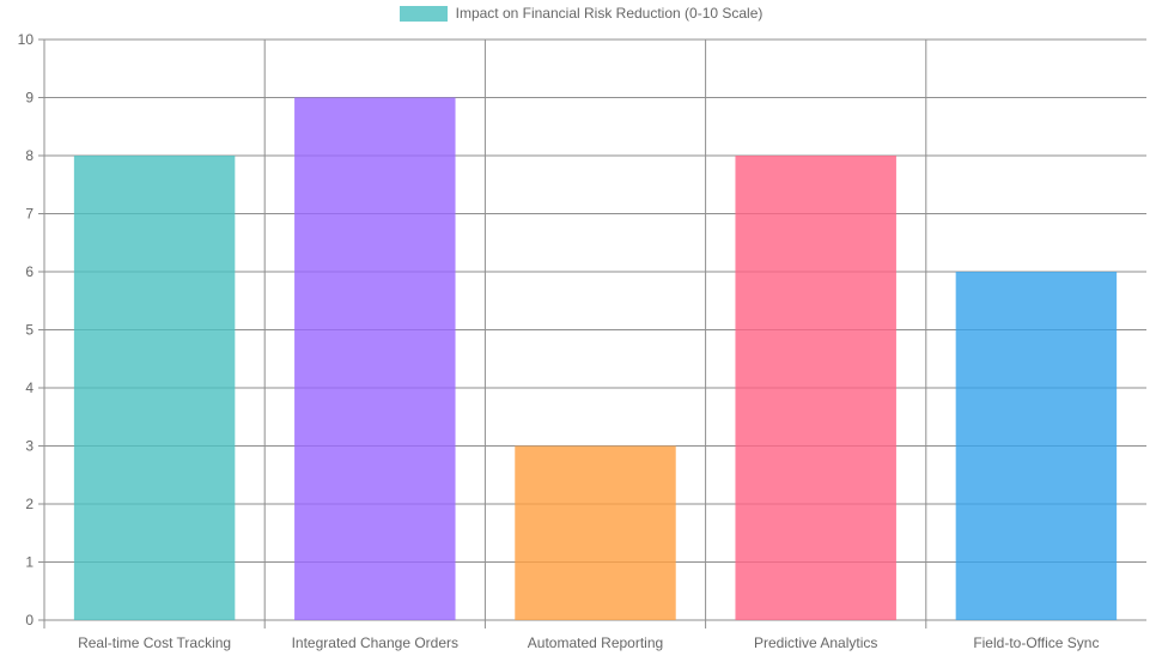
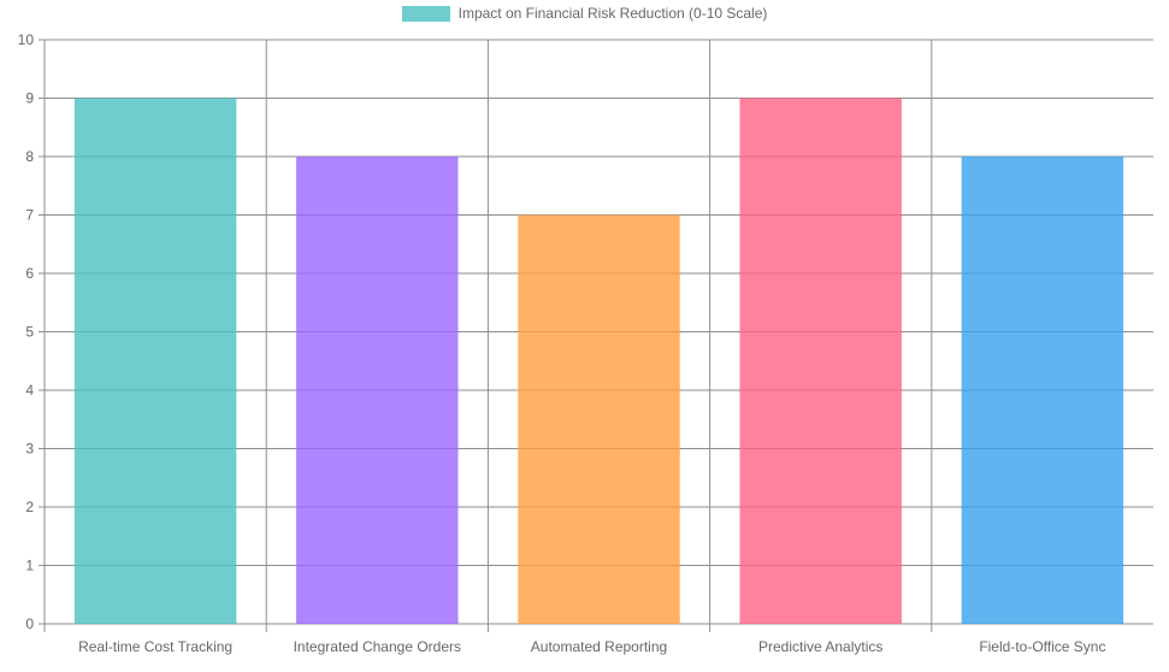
Real-time Cost Tracking: 8 -> 9
Integrated Change Orders: 9 -> 8
Automated Reporting: 3 -> 7
Predictive Analytics: 8 -> 9
Field-to-Office Sync: 6 -> 8
